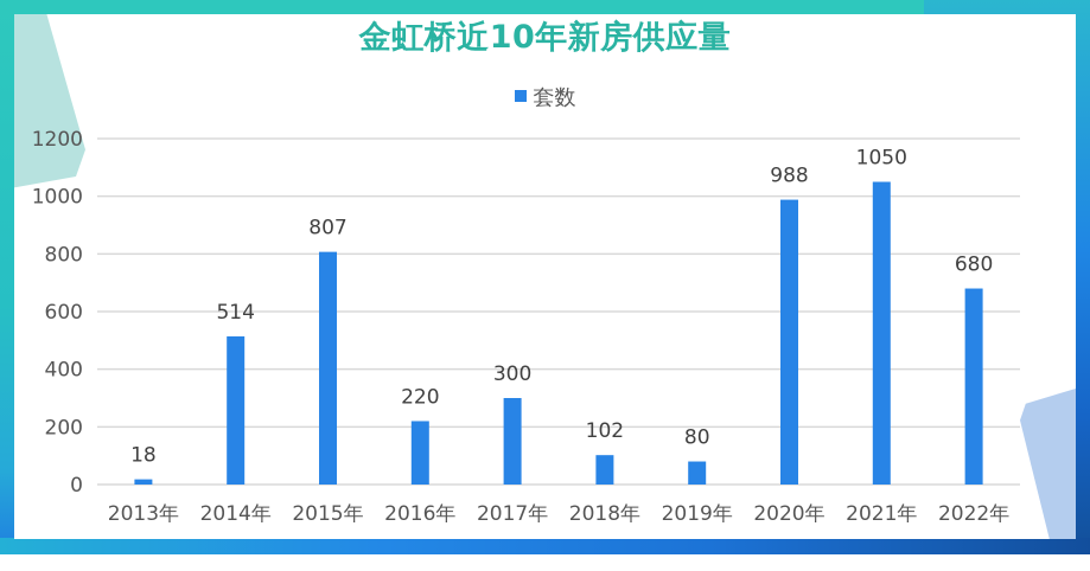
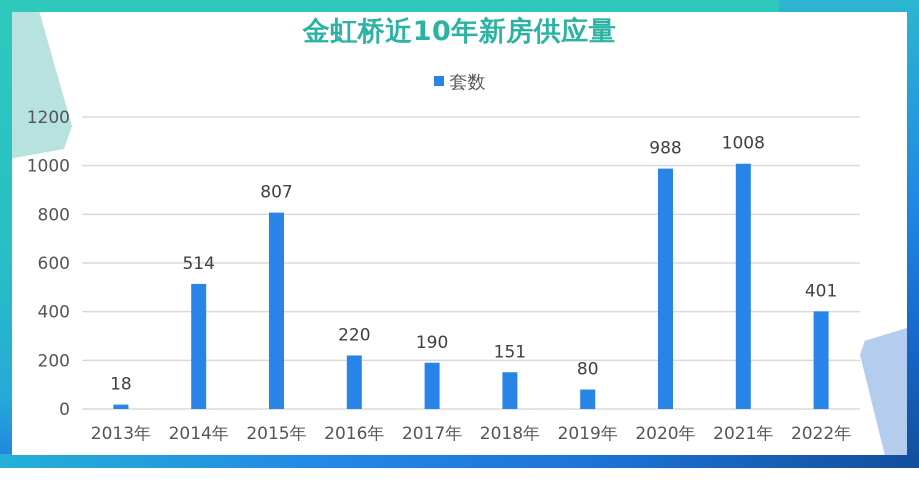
2017年: 300 -> 190
2018年: 102 -> 151
2021年: 1050 -> 1008
2022年: 680 -> 401
